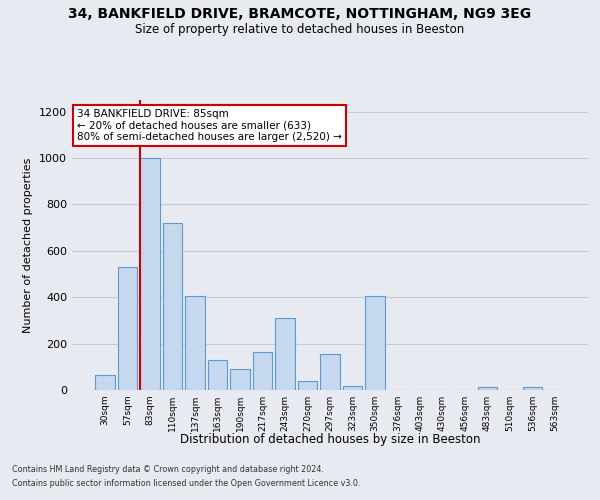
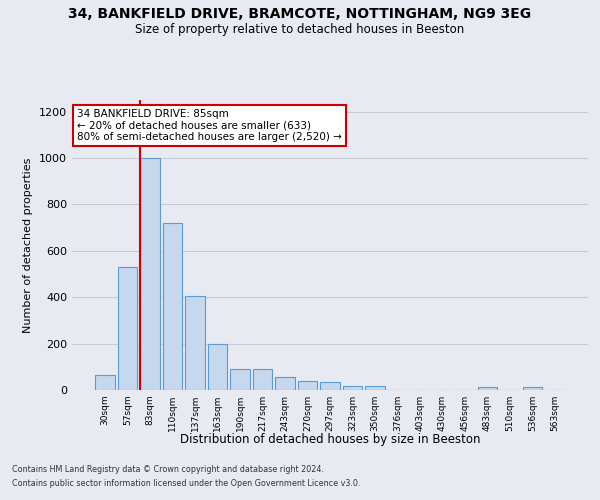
163sqm: 130 -> 198
217sqm: 165 -> 90
243sqm: 310 -> 58
297sqm: 155 -> 33
350sqm: 405 -> 18
